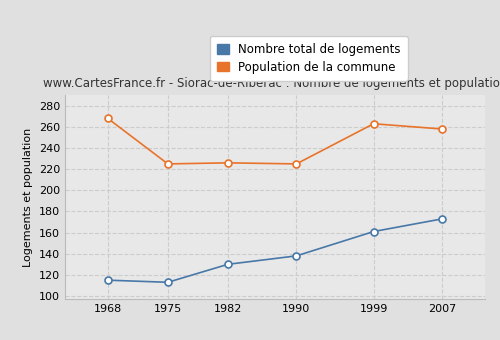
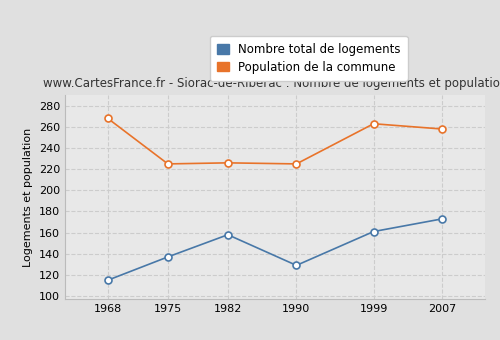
Nombre total de logements/1975: 113 -> 137
Nombre total de logements/1982: 130 -> 158
Nombre total de logements/1990: 138 -> 129
